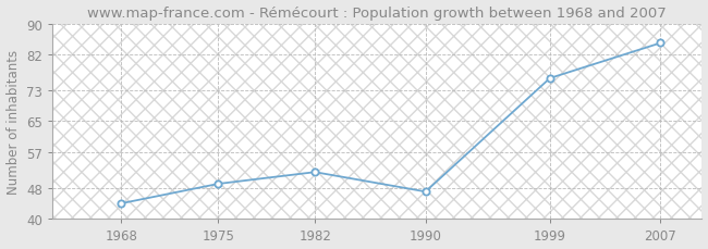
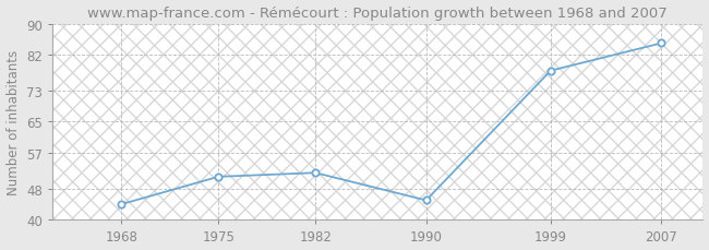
1975: 49 -> 51
1990: 47 -> 45
1999: 76 -> 78
